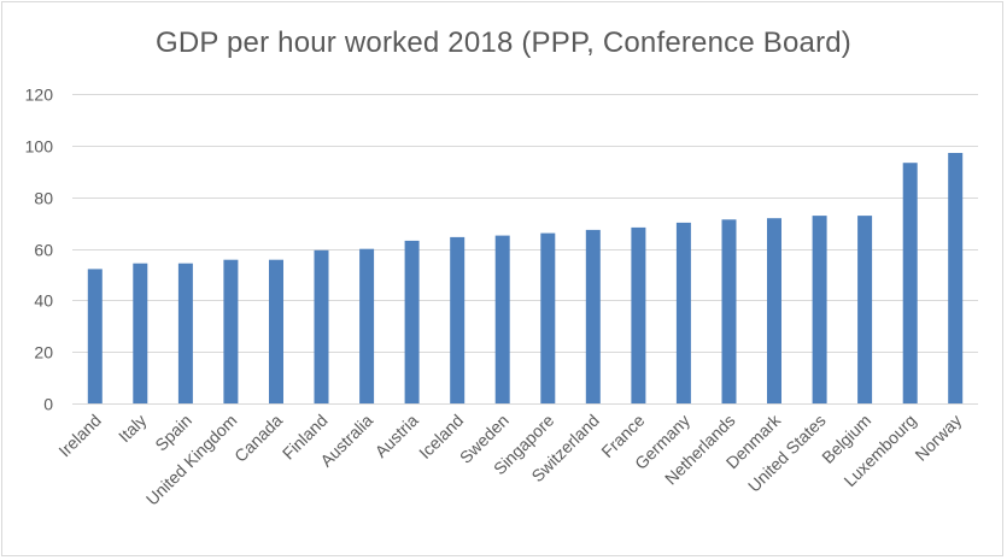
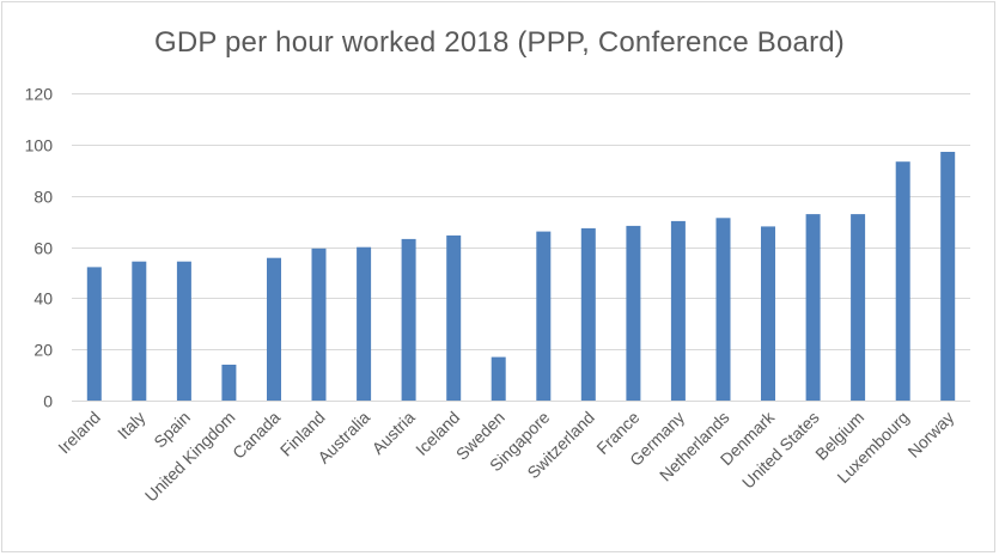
United Kingdom: 56 -> 14
Sweden: 65 -> 17
Denmark: 72 -> 68
